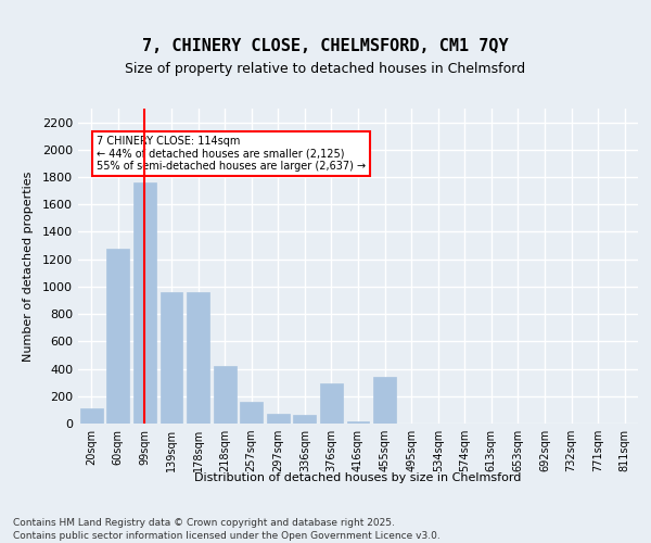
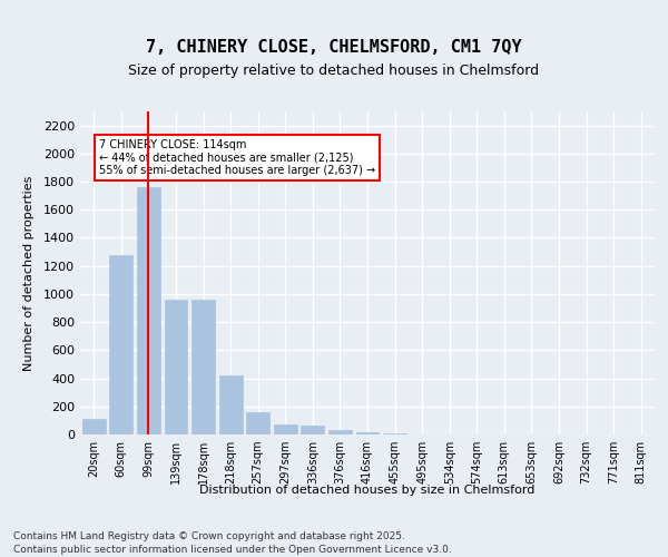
376sqm: 290 -> 40
455sqm: 340 -> 0
